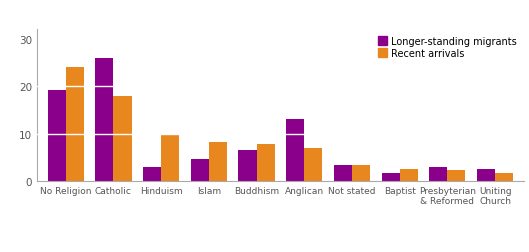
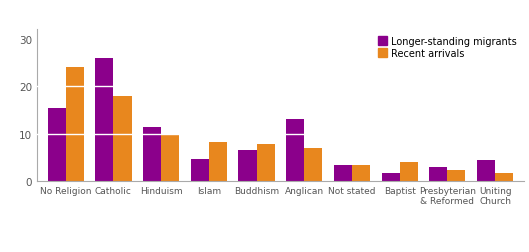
Longer-standing migrants/No Religion: 19.2 -> 15.5
Longer-standing migrants/Hinduism: 3.0 -> 11.5
Recent arrivals/Baptist: 2.5 -> 4.0
Longer-standing migrants/Uniting Church: 2.5 -> 4.5
